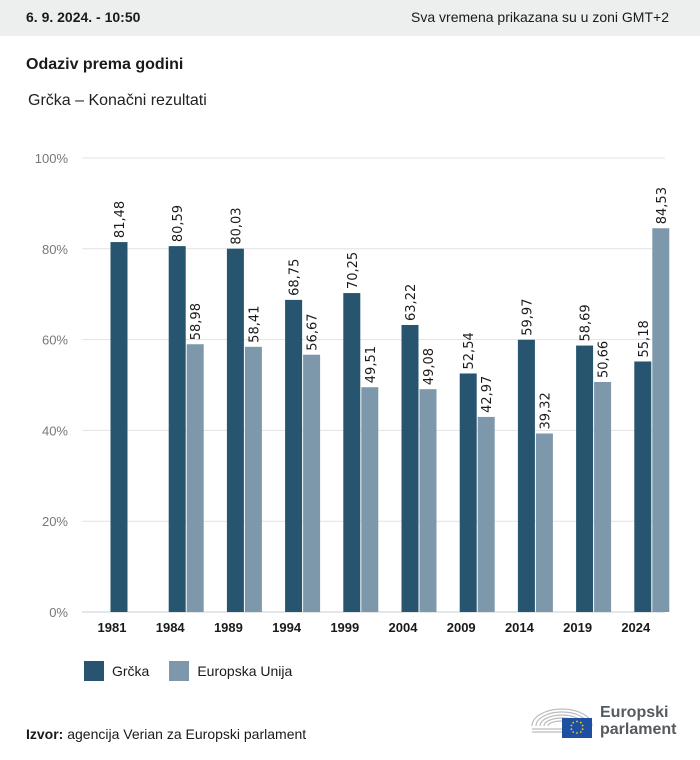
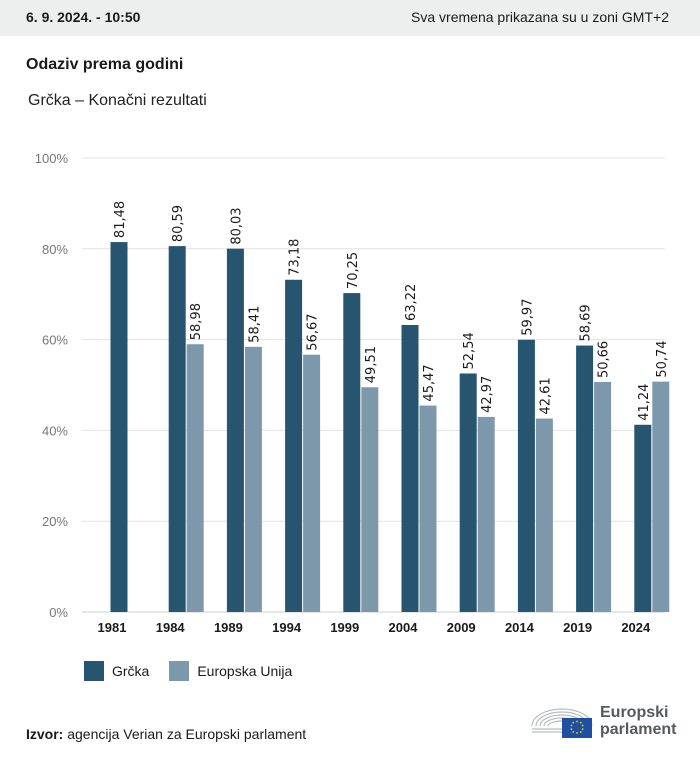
Grčka/1994: 68,75 -> 73,18
Europska Unija/2004: 49,08 -> 45,47
Europska Unija/2014: 39,32 -> 42,61
Grčka/2024: 55,18 -> 41,24
Europska Unija/2024: 84,53 -> 50,74
